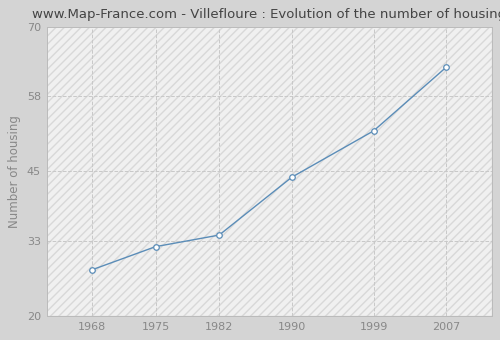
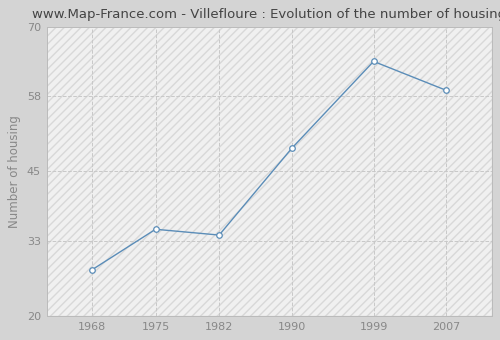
1975: 32 -> 35
1990: 44 -> 49
1999: 52 -> 64
2007: 63 -> 59
